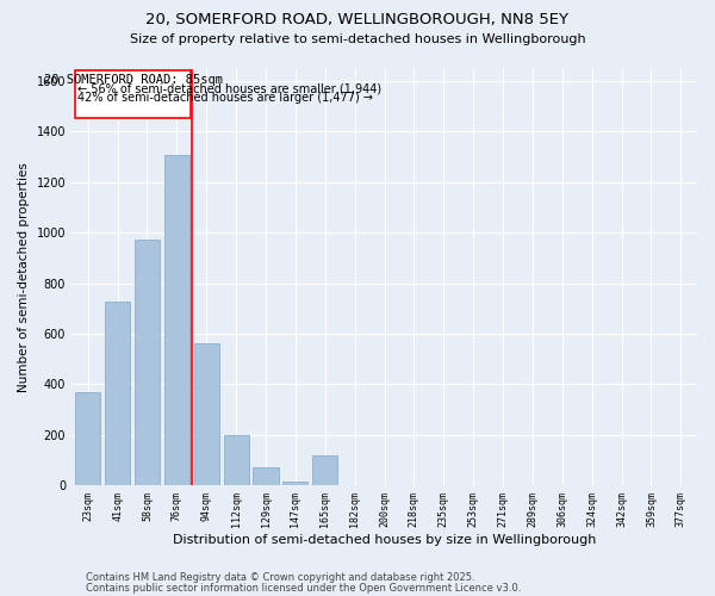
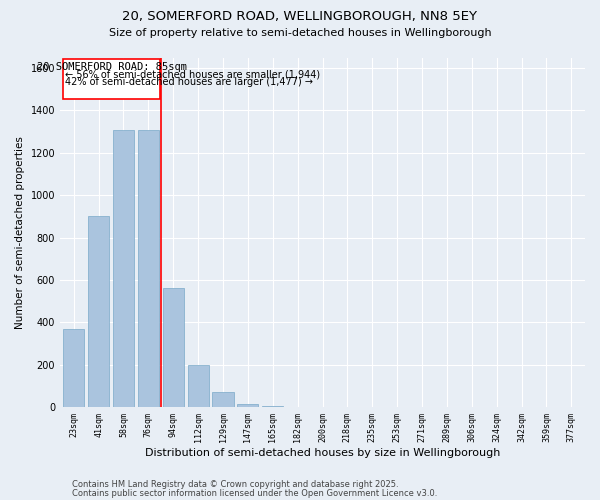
41sqm: 725 -> 900
58sqm: 975 -> 1310
165sqm: 120 -> 5
